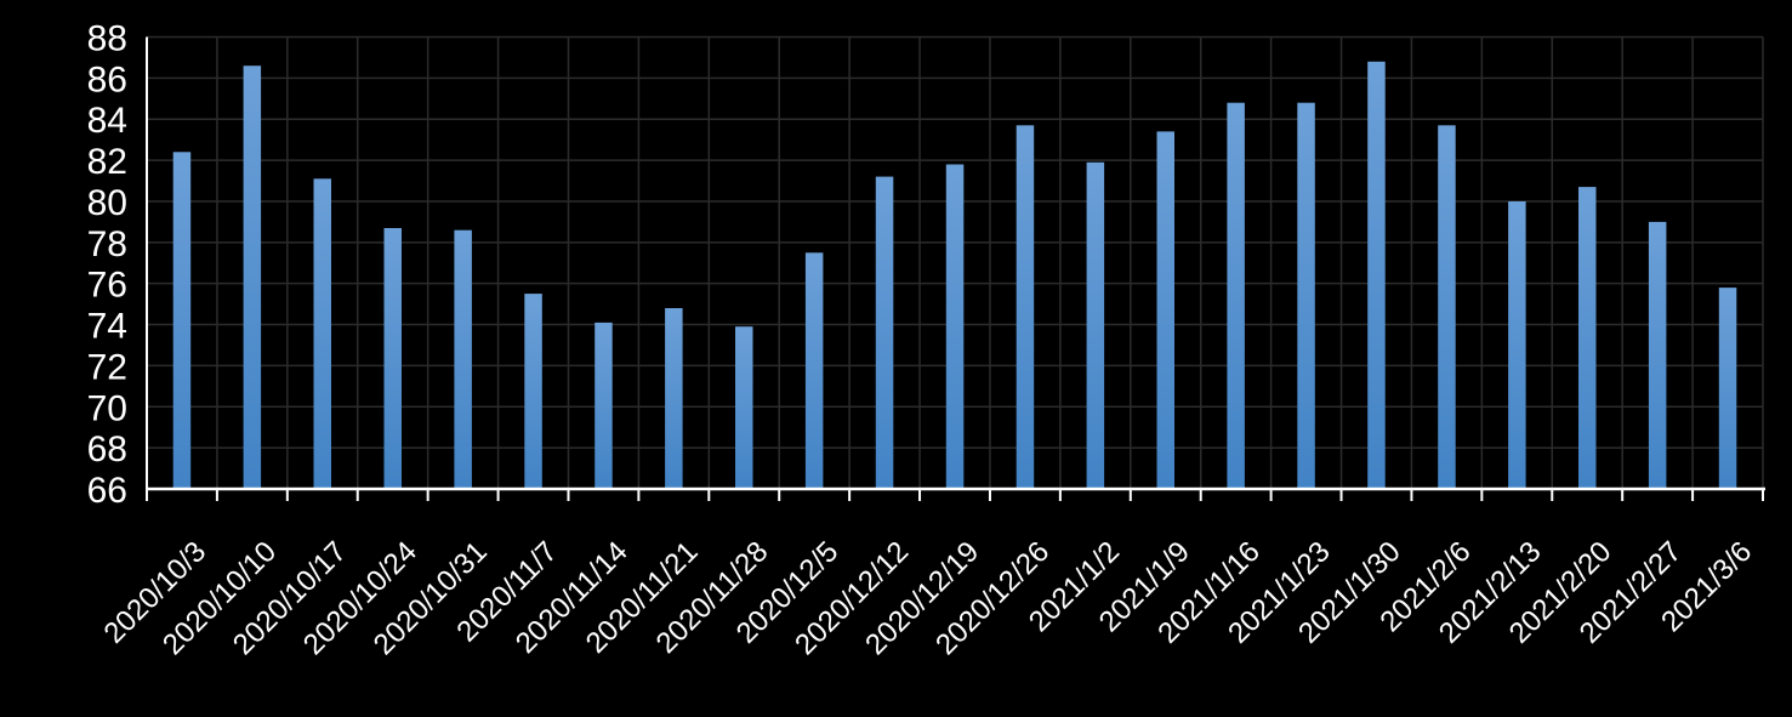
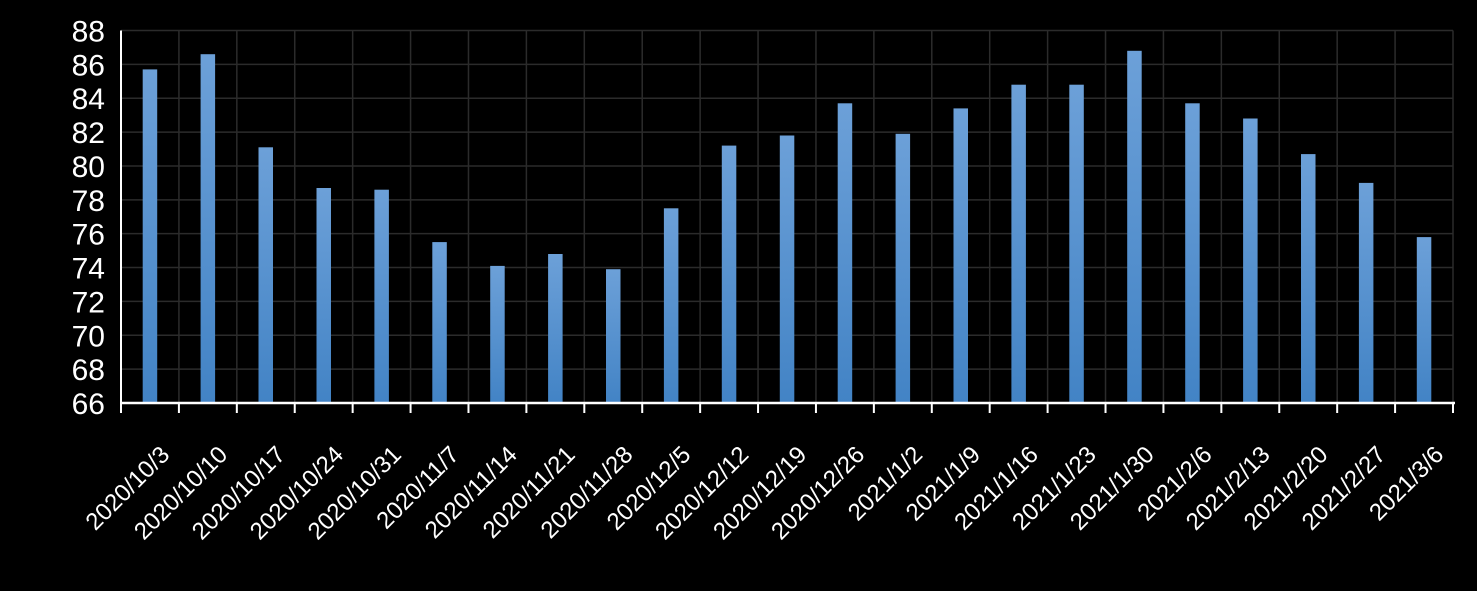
2020/10/3: 82.4 -> 85.7
2021/2/13: 80.0 -> 82.8
